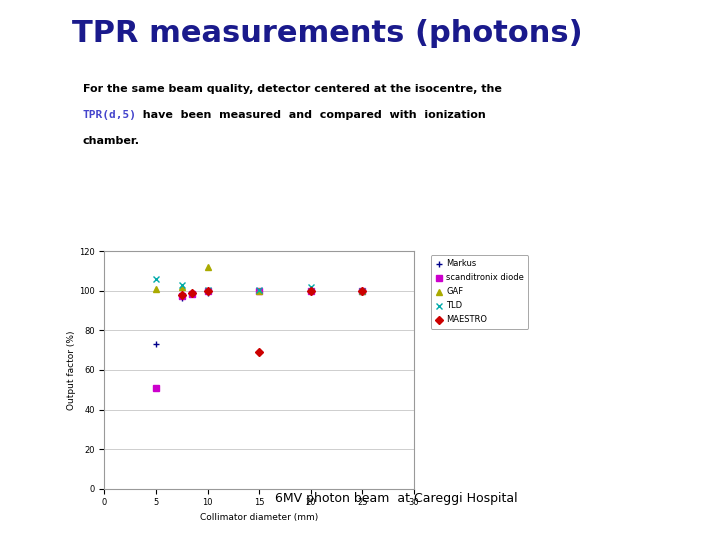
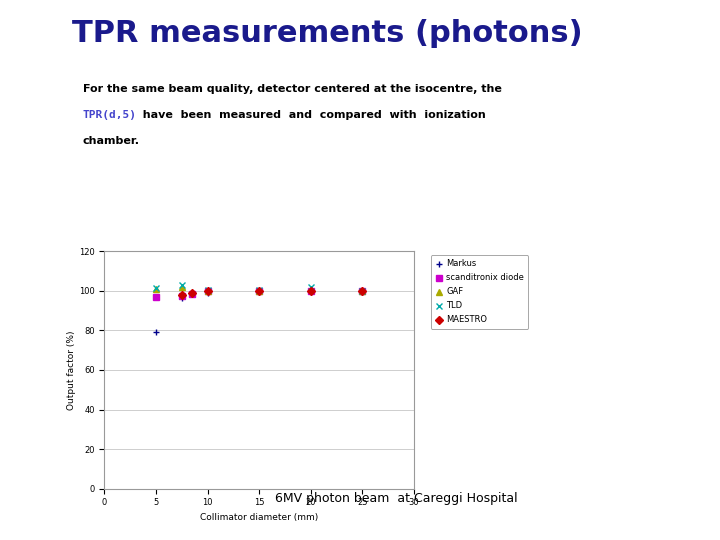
Markus/5: 73 -> 79
scanditronix diode/5: 51 -> 97
TLD/5: 106 -> 102
GAF/10: 112 -> 100
MAESTRO/15: 69 -> 100
